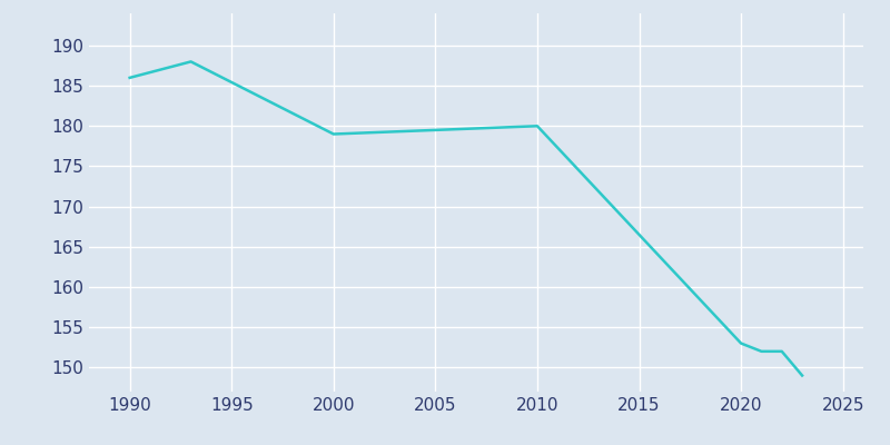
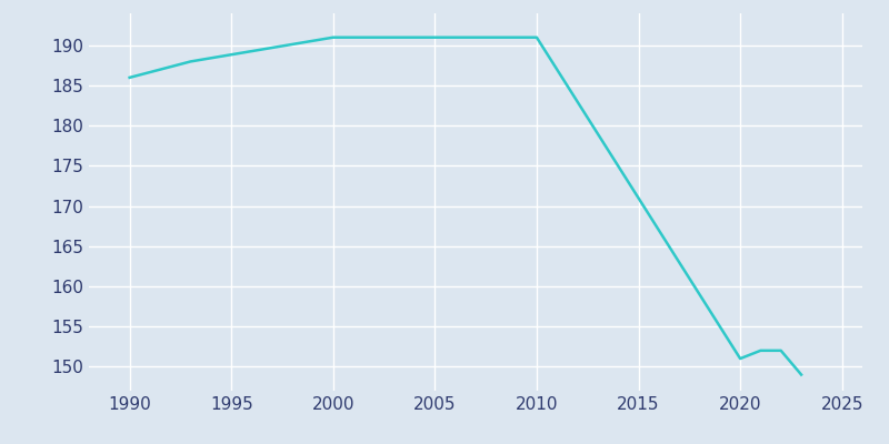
2000: 179 -> 191
2010: 180 -> 191
2020: 153 -> 151
